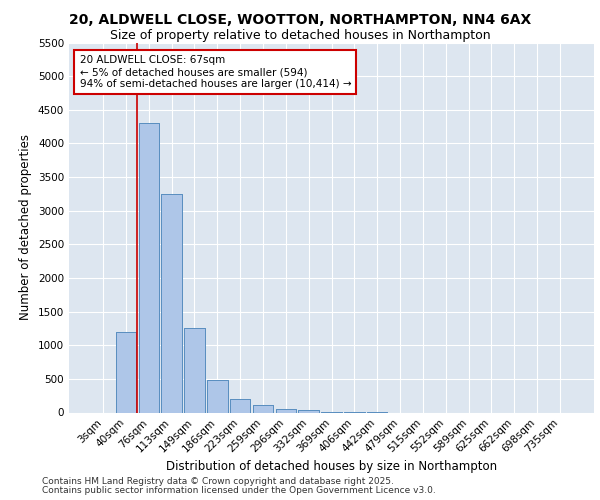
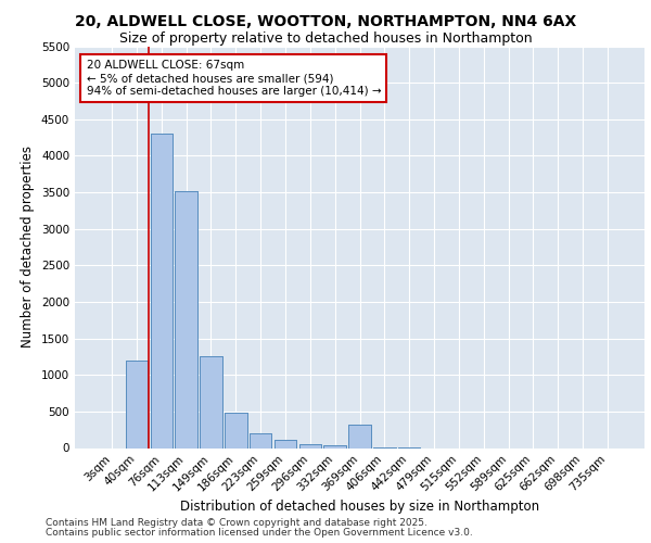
113sqm: 3250 -> 3520
369sqm: 10 -> 320
